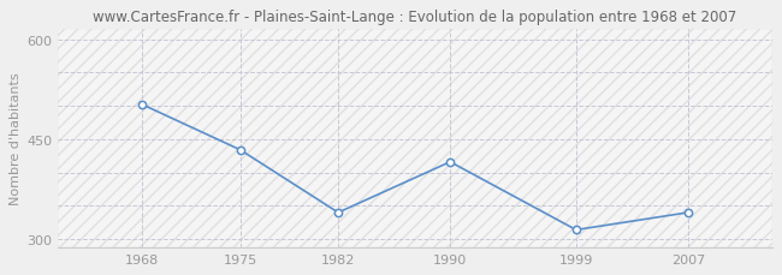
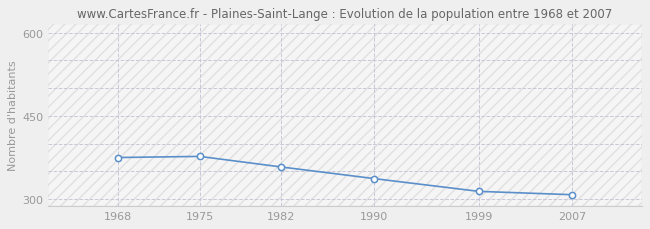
1968: 502 -> 375
1975: 434 -> 377
1982: 340 -> 358
1990: 416 -> 337
2007: 340 -> 308
